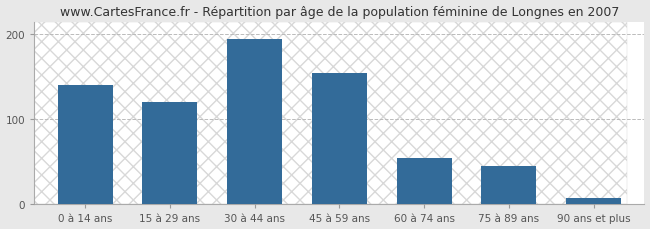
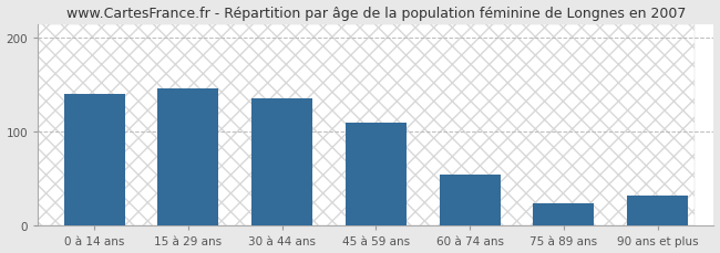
15 à 29 ans: 120 -> 146
30 à 44 ans: 195 -> 136
45 à 59 ans: 155 -> 110
75 à 89 ans: 45 -> 24
90 ans et plus: 7 -> 32
